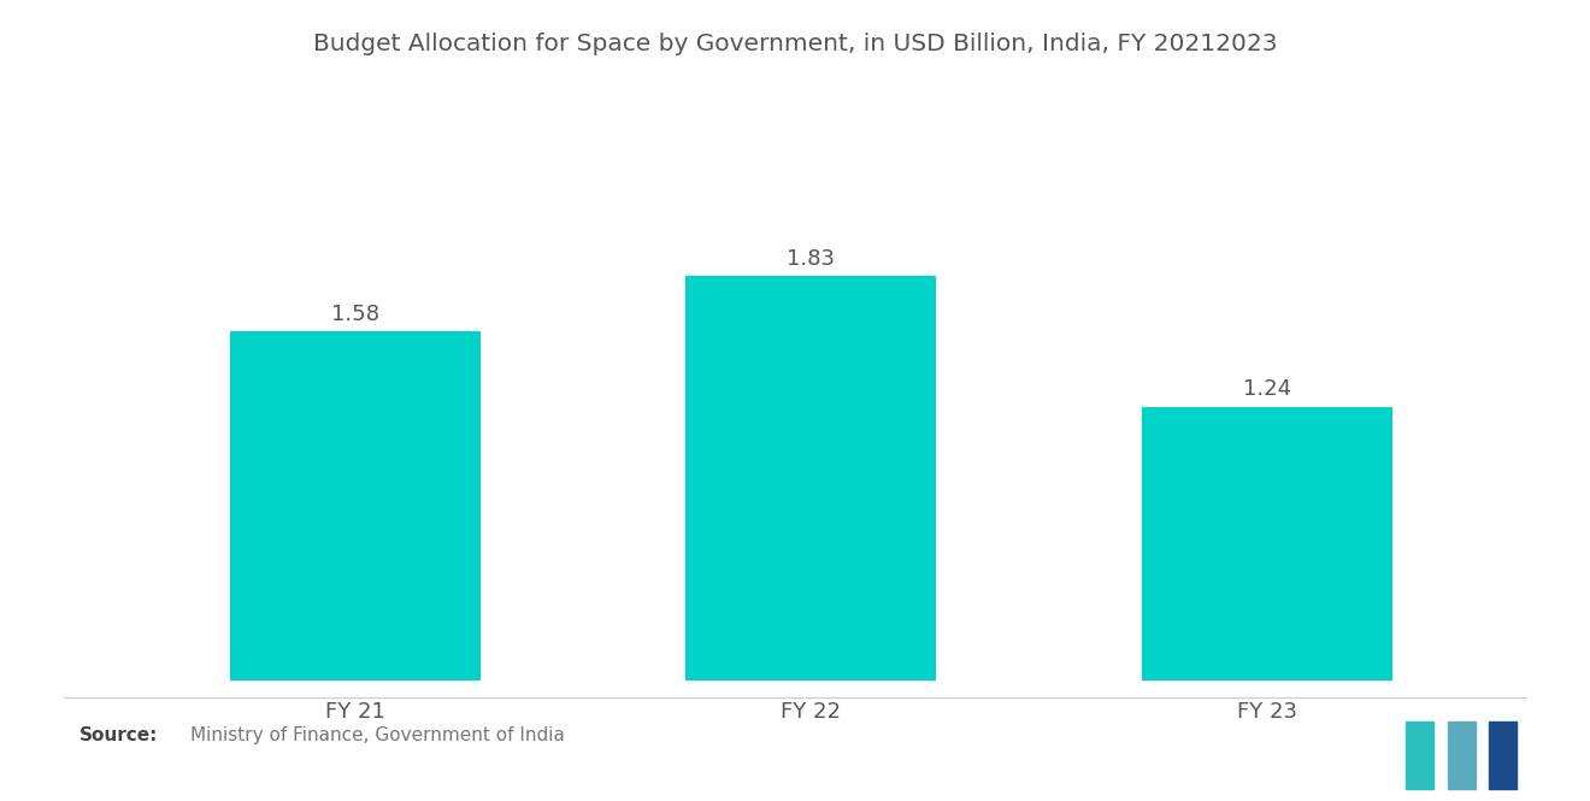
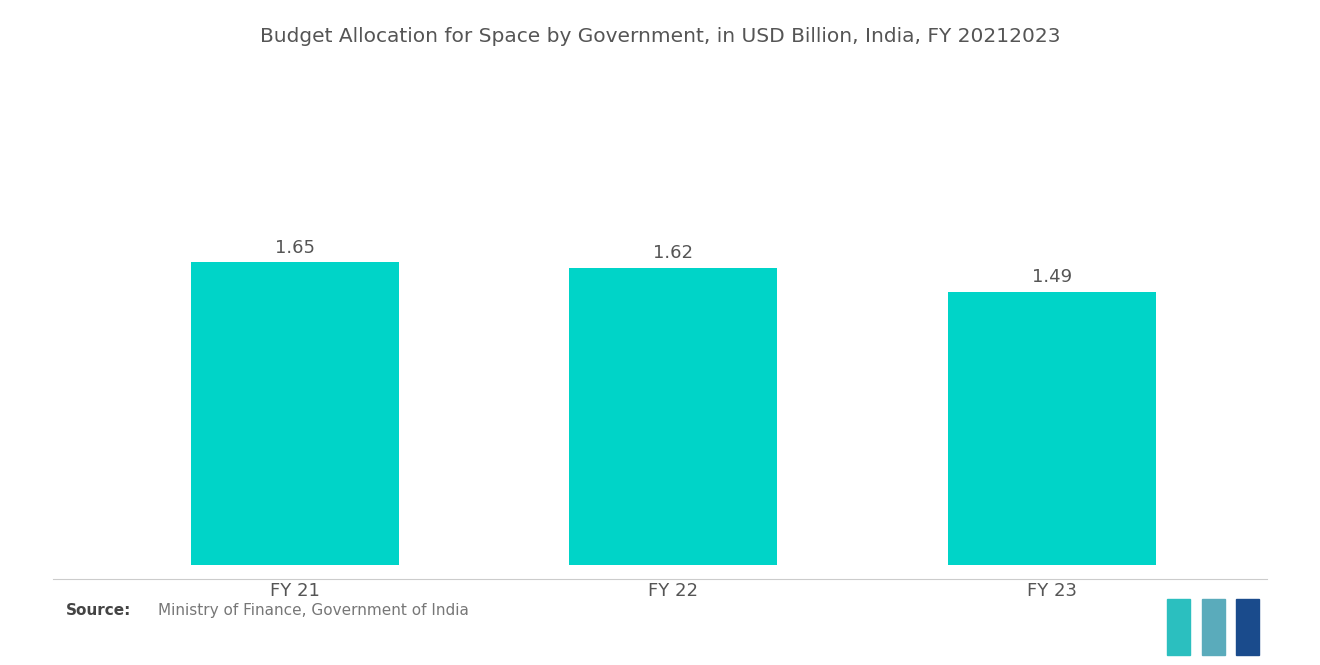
FY 21: 1.58 -> 1.65
FY 22: 1.83 -> 1.62
FY 23: 1.24 -> 1.49
